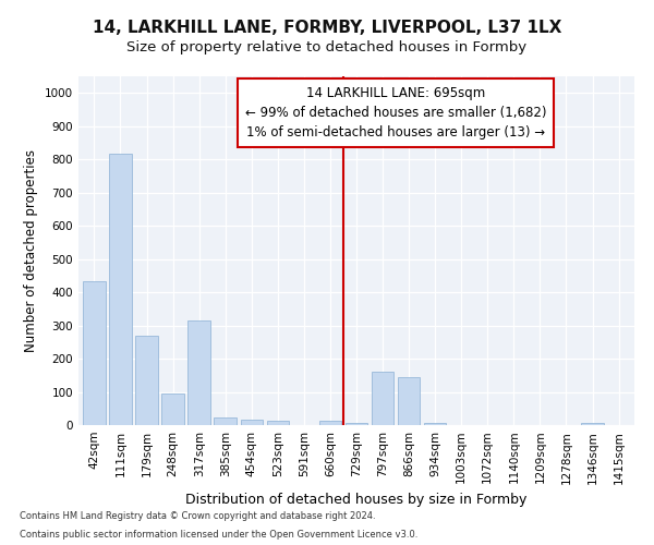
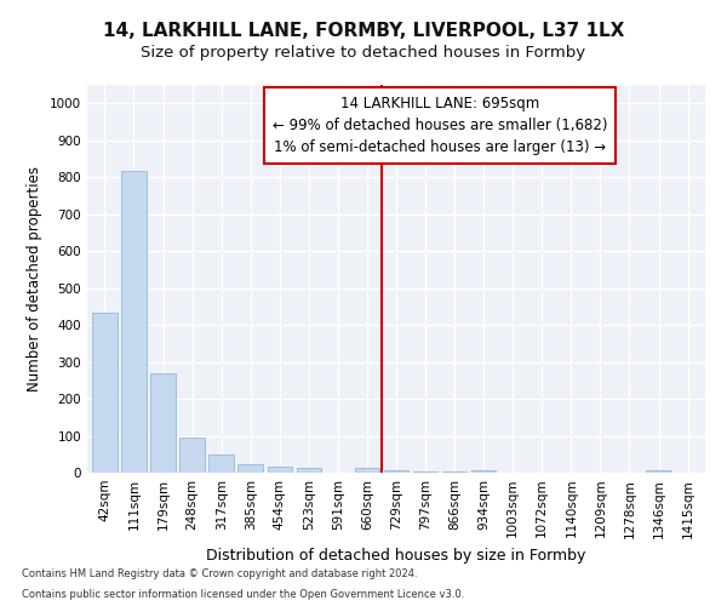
317sqm: 315 -> 48
797sqm: 160 -> 3
866sqm: 145 -> 3
